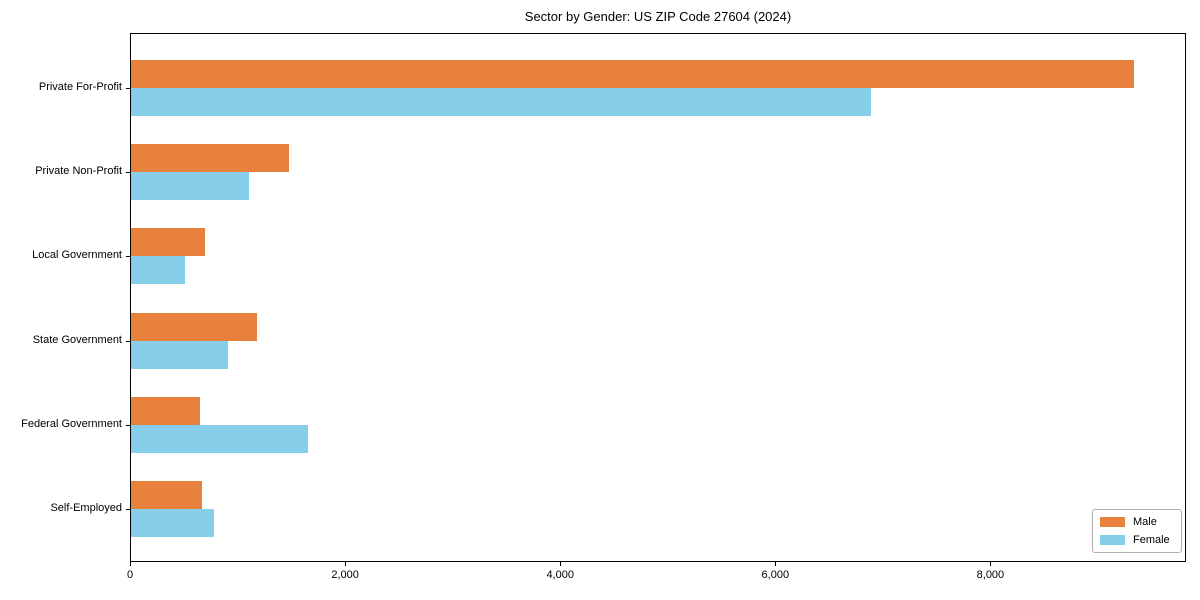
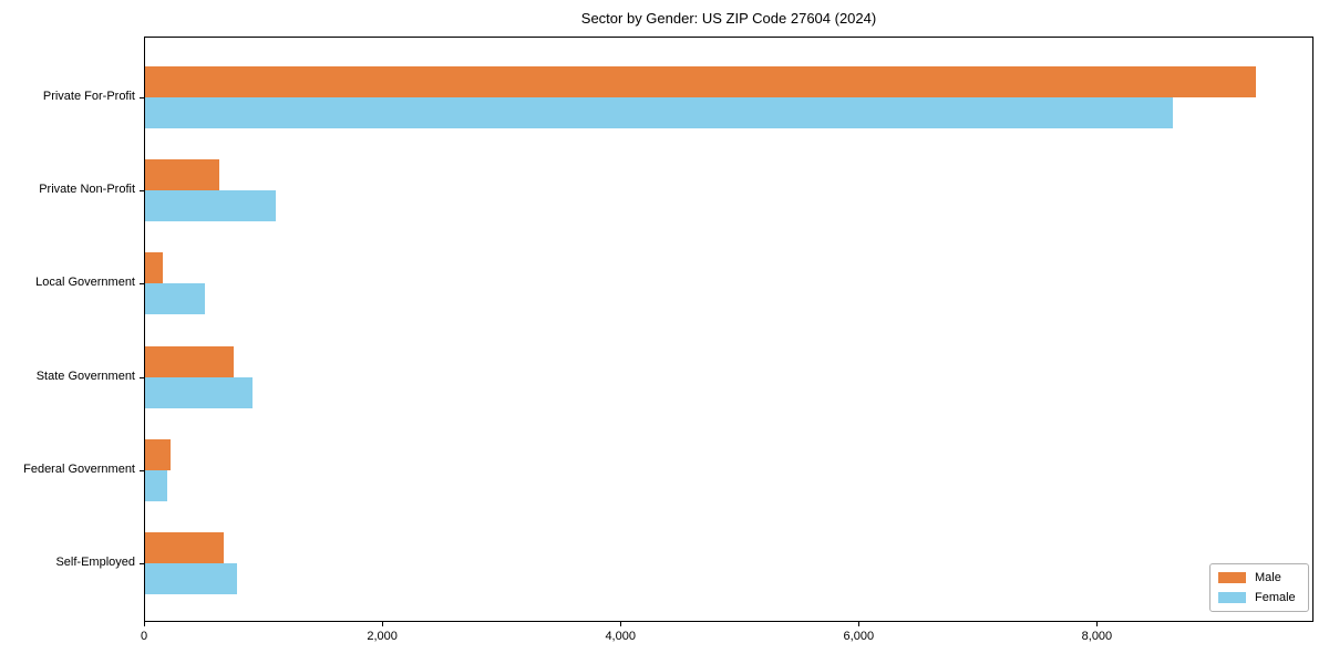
Female/Private For-Profit: 6880 -> 8630
Male/Private Non-Profit: 1470 -> 620
Male/Local Government: 690 -> 150
Male/State Government: 1170 -> 740
Male/Federal Government: 640 -> 220
Female/Federal Government: 1650 -> 180
